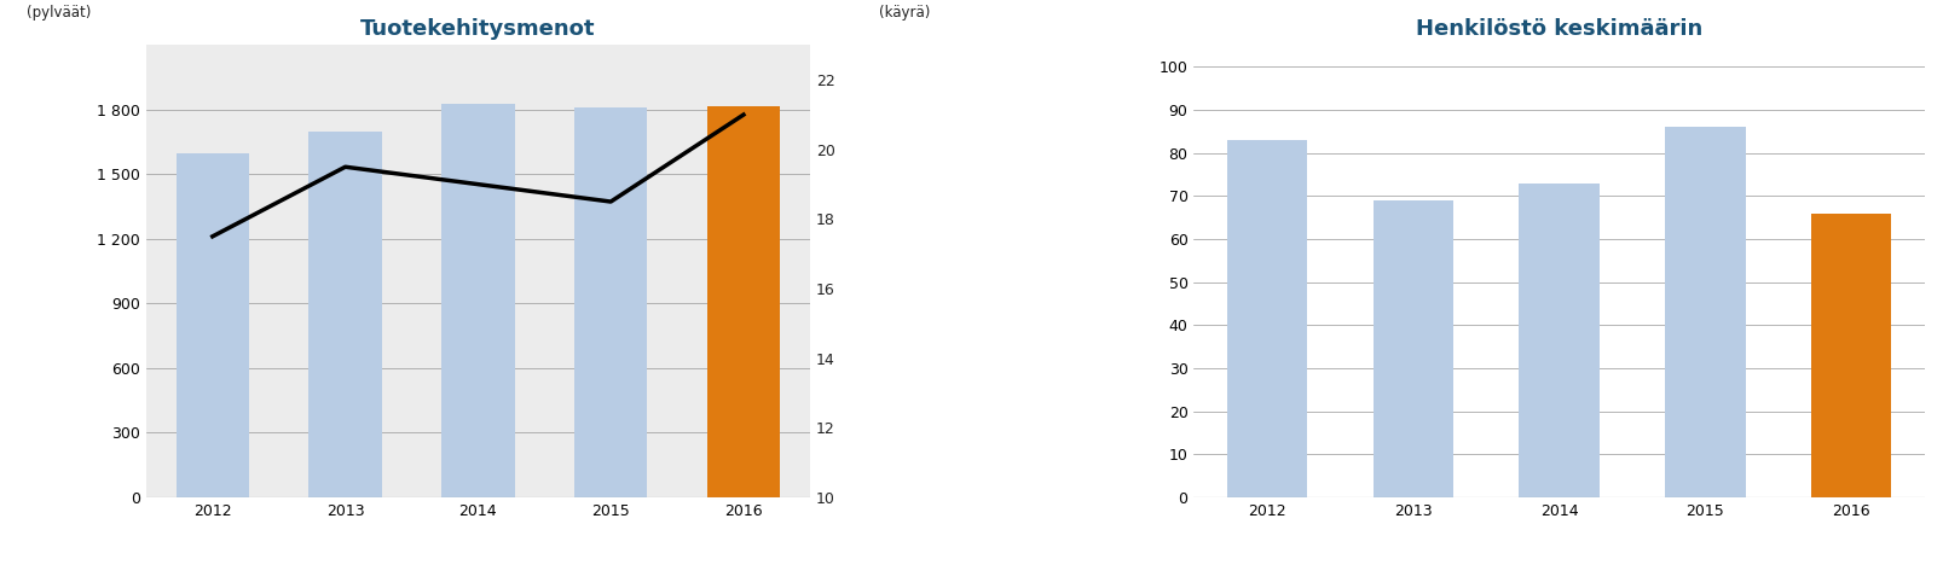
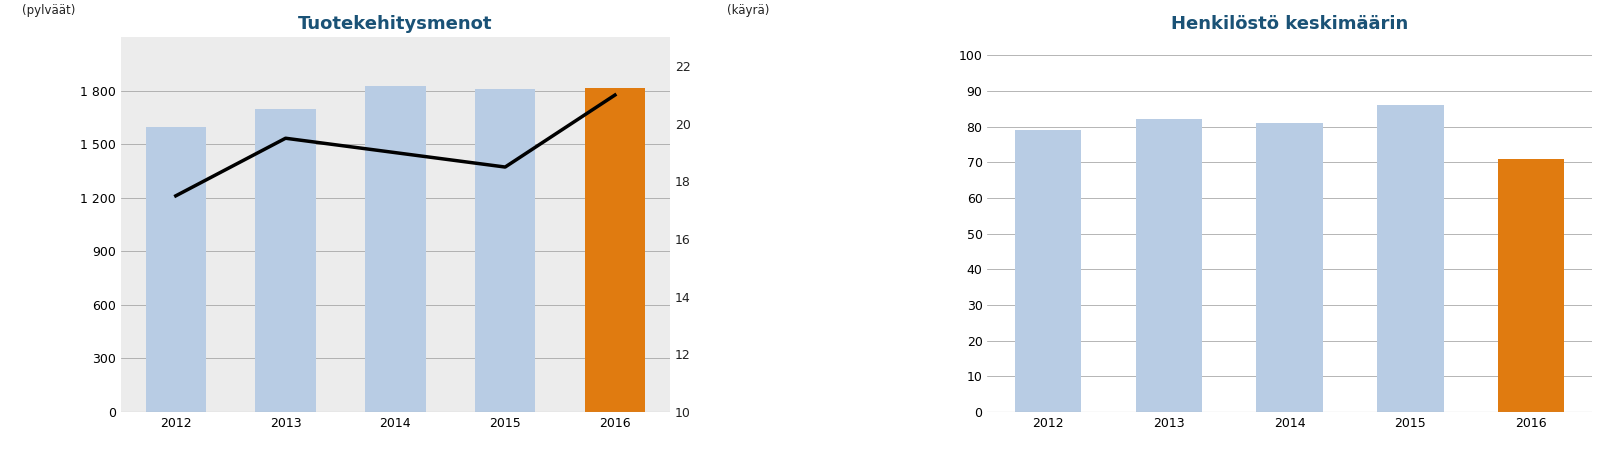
Henkilöstö keskimäärin/2012: 83 -> 79
Henkilöstö keskimäärin/2013: 69 -> 82
Henkilöstö keskimäärin/2014: 73 -> 81
Henkilöstö keskimäärin/2016: 66 -> 71
